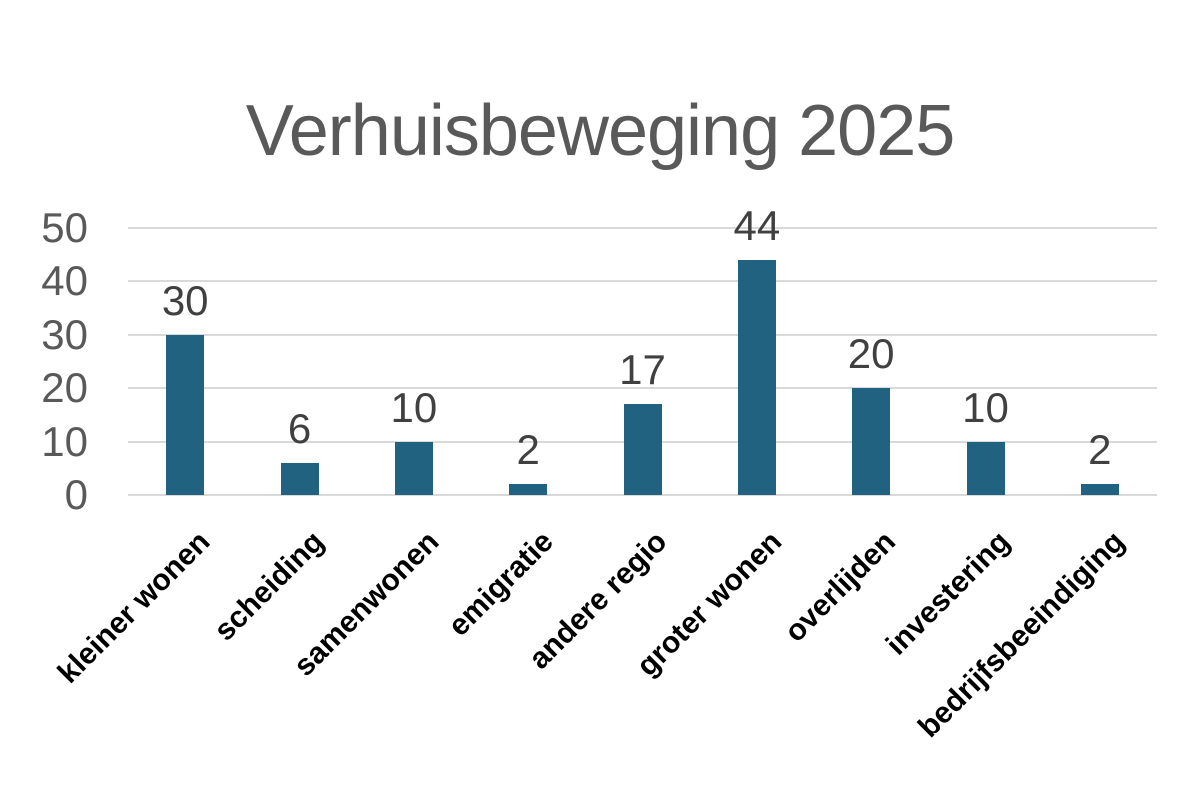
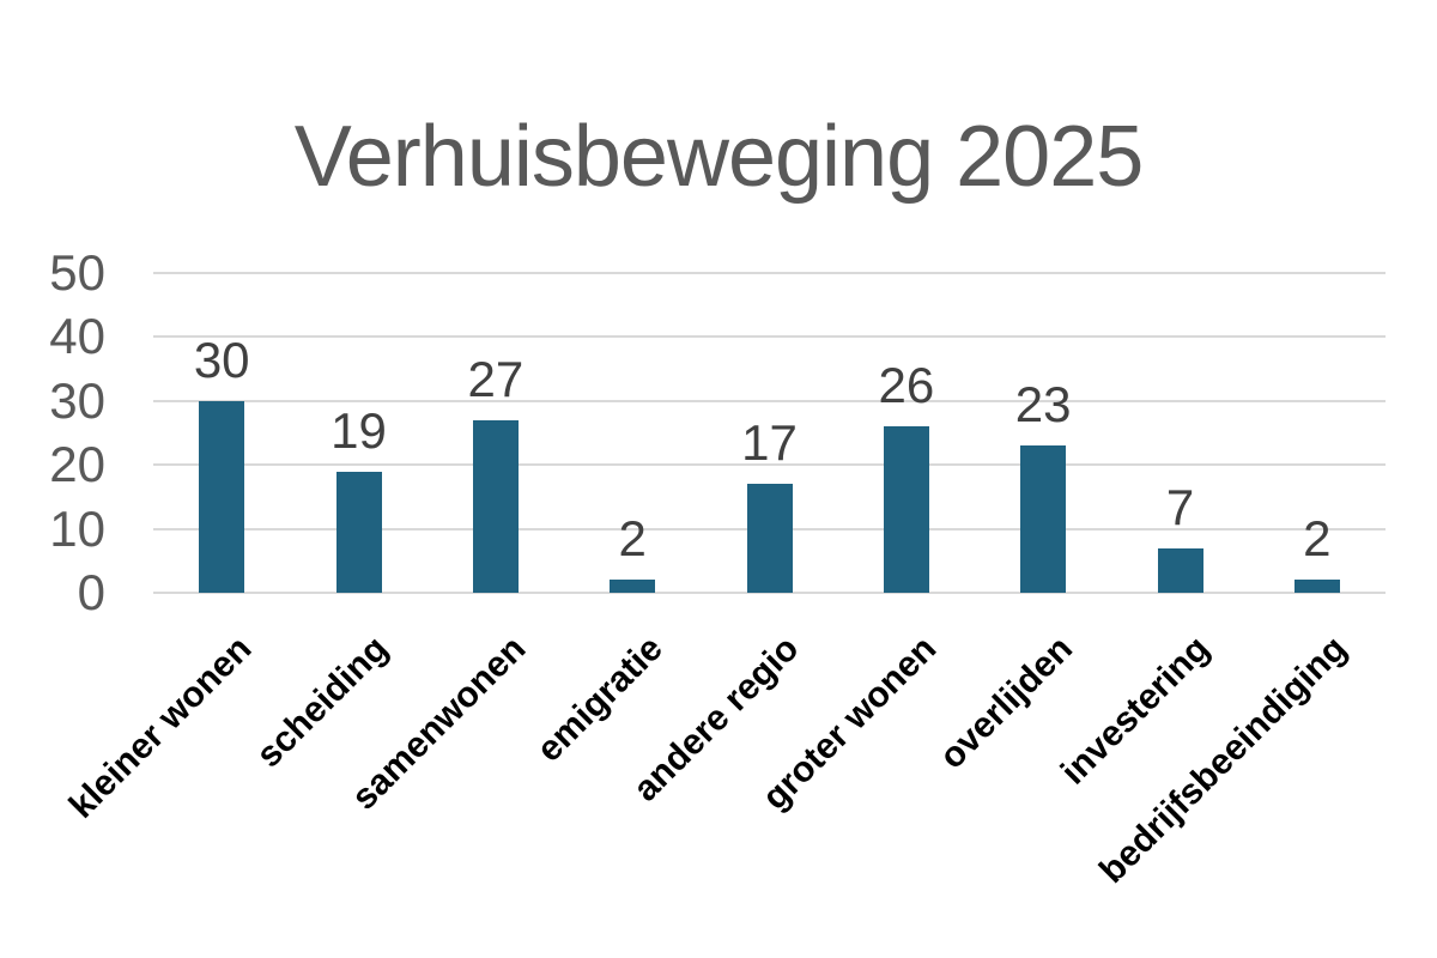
scheiding: 6 -> 19
samenwonen: 10 -> 27
groter wonen: 44 -> 26
overlijden: 20 -> 23
investering: 10 -> 7
